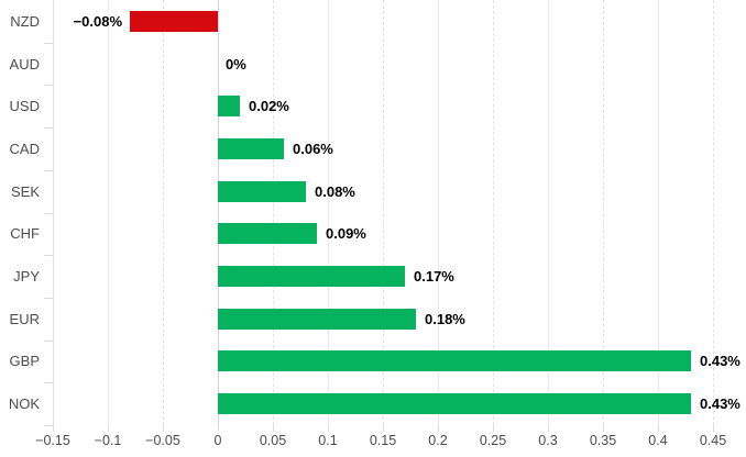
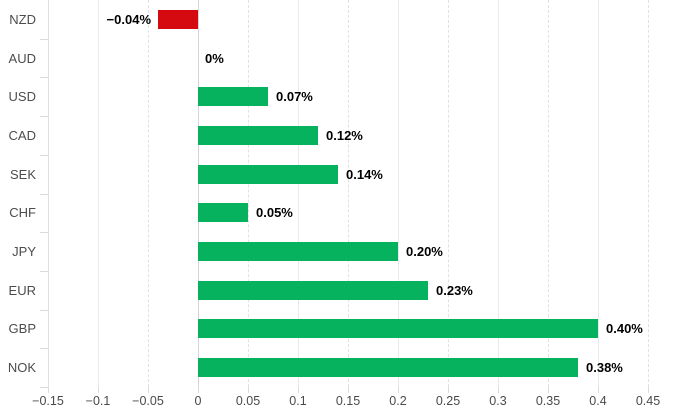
NZD: −0.08% -> −0.04%
USD: 0.02% -> 0.07%
CAD: 0.06% -> 0.12%
SEK: 0.08% -> 0.14%
CHF: 0.09% -> 0.05%
JPY: 0.17% -> 0.20%
EUR: 0.18% -> 0.23%
GBP: 0.43% -> 0.40%
NOK: 0.43% -> 0.38%
